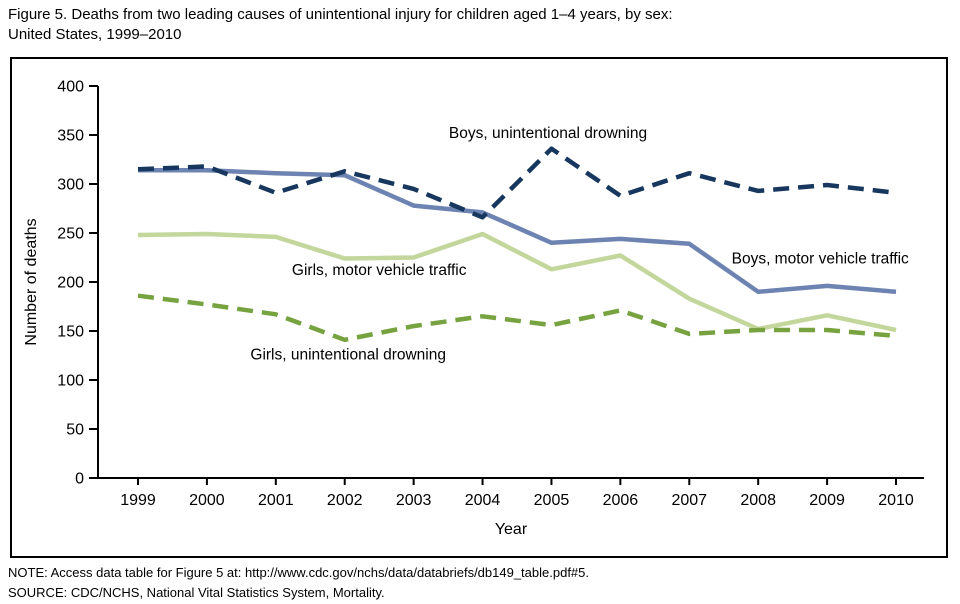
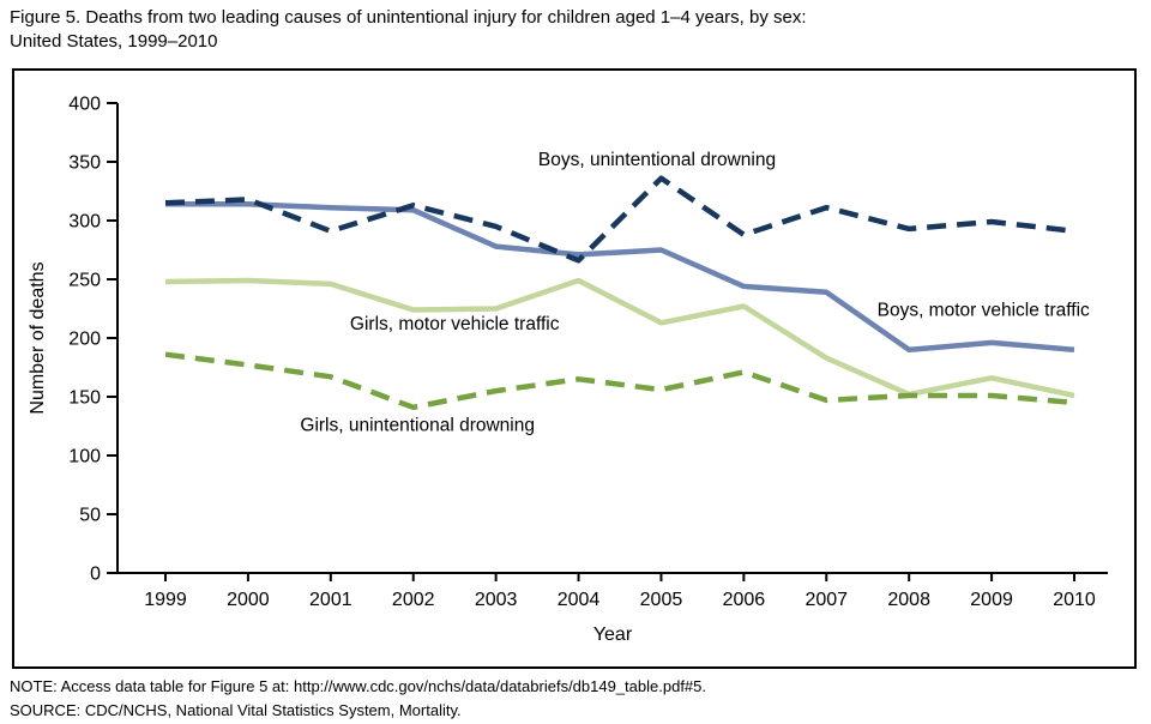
Boys, motor vehicle traffic/2005: 240 -> 280
